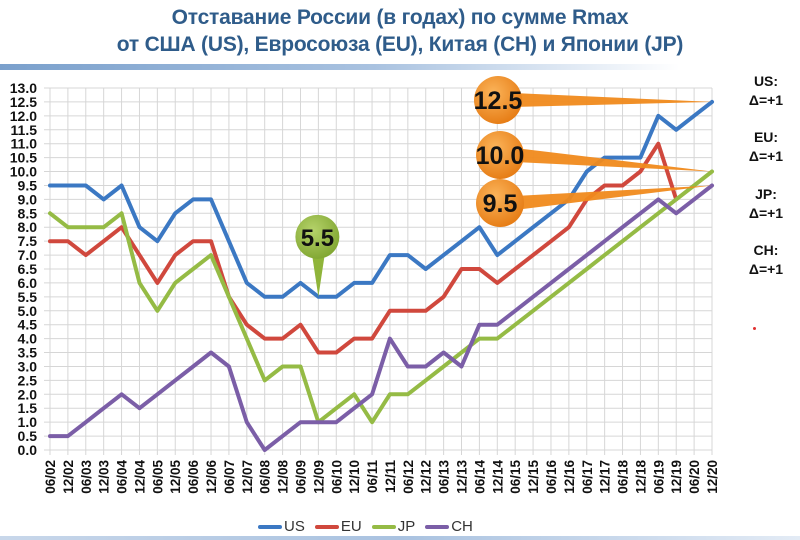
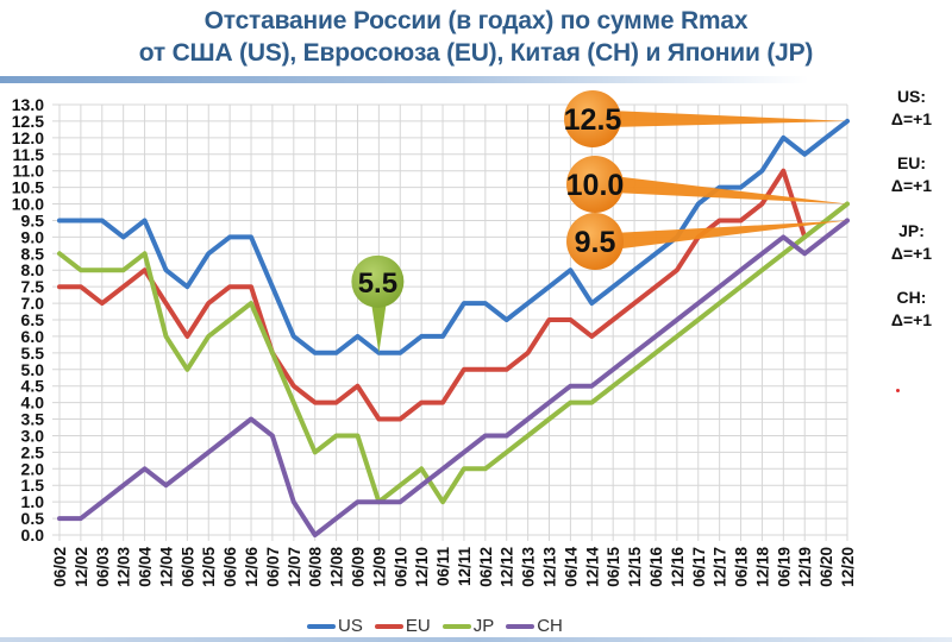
CH/12/11: 4.0 -> 2.5
CH/12/13: 3.0 -> 4.0
US/12/18: 10.5 -> 11.0
